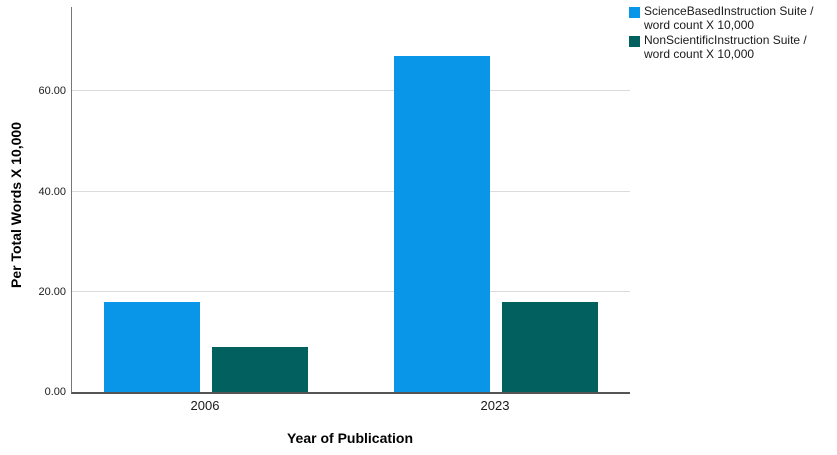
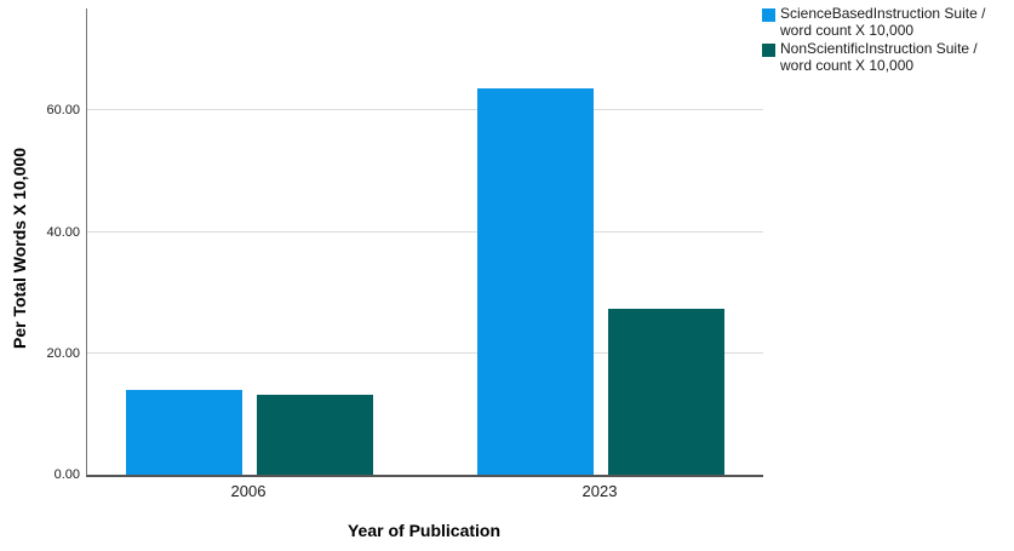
ScienceBasedInstruction Suite / word count X 10,000/2006: 18 -> 14
NonScientificInstruction Suite / word count X 10,000/2006: 9 -> 13
ScienceBasedInstruction Suite / word count X 10,000/2023: 67 -> 64
NonScientificInstruction Suite / word count X 10,000/2023: 18 -> 27
